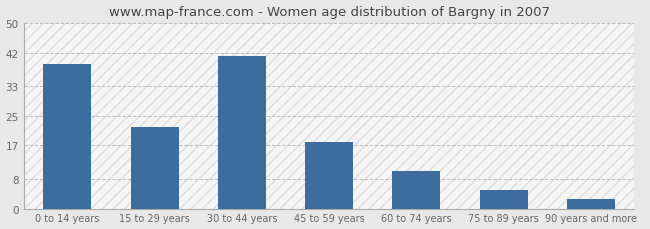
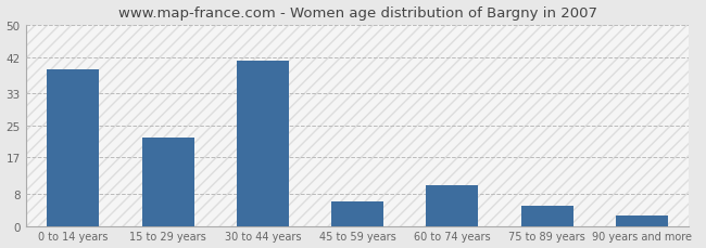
45 to 59 years: 18.0 -> 6.0
